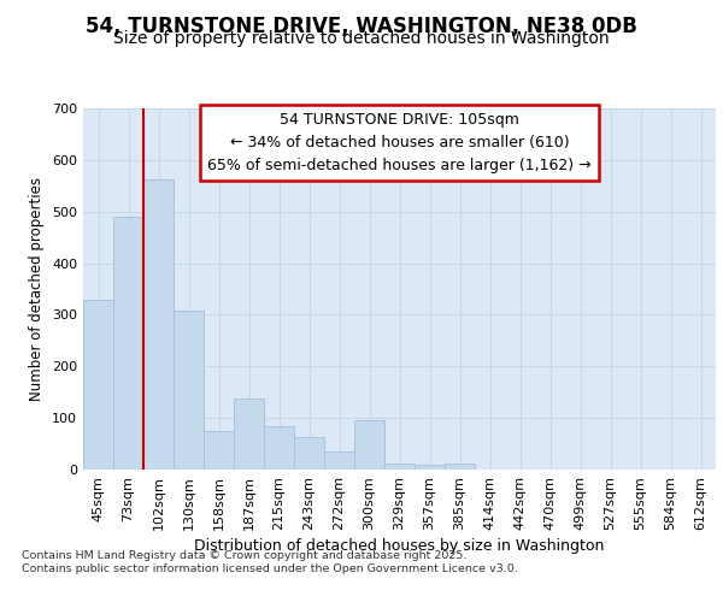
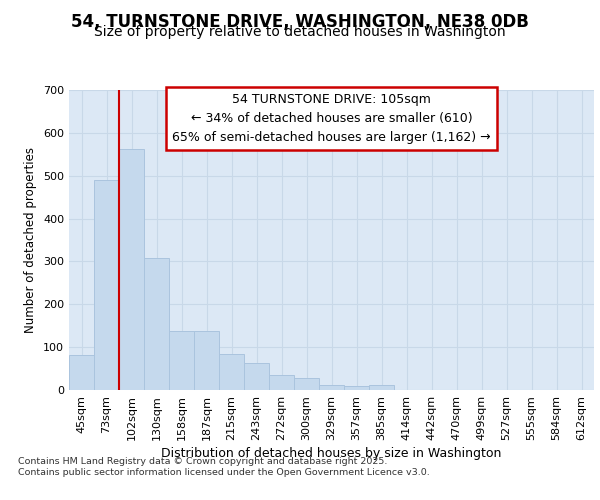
45sqm: 330 -> 82
158sqm: 75 -> 138
300sqm: 95 -> 28
